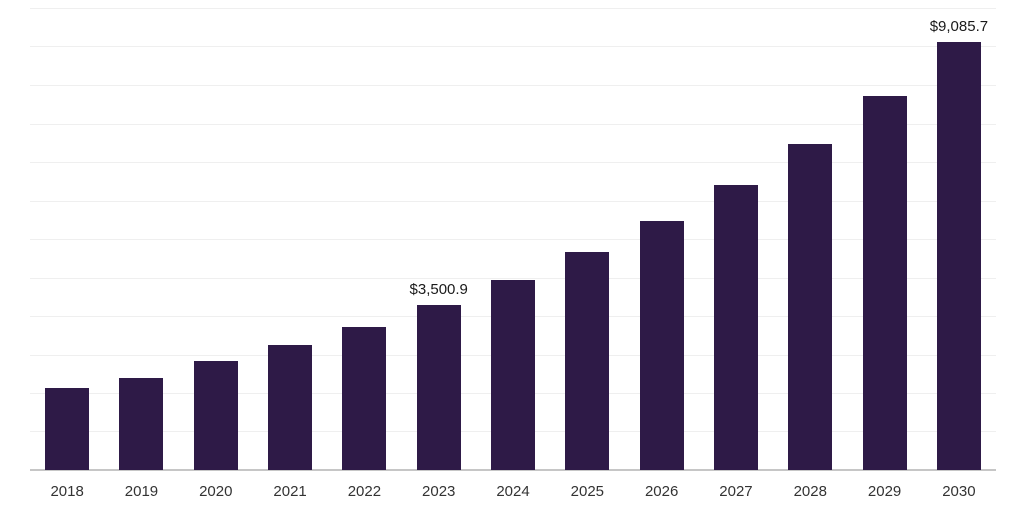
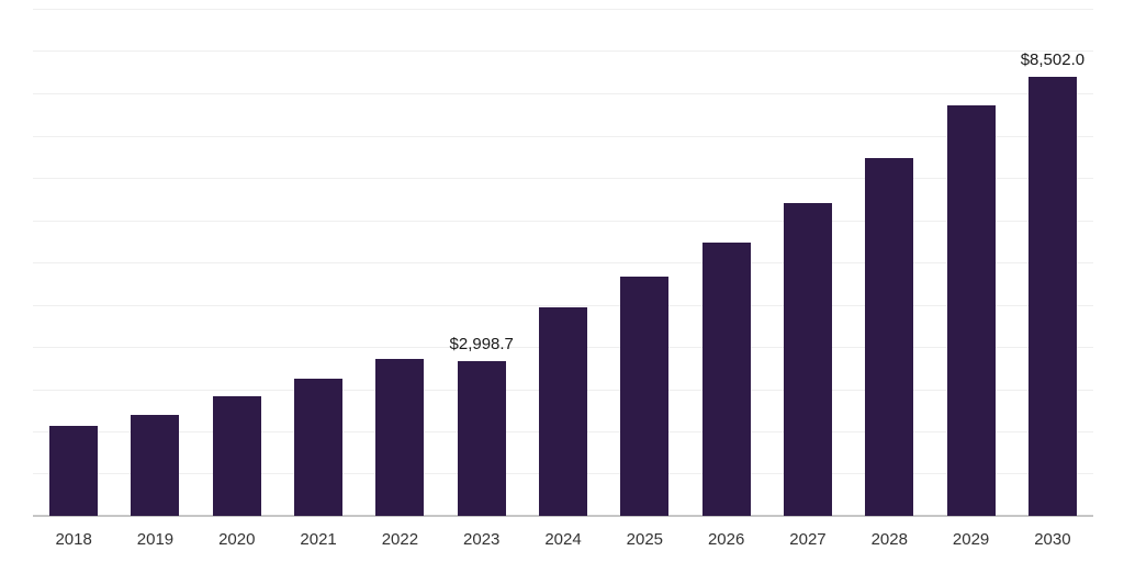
2023: $3,500.9 -> $2,998.7
2030: $9,085.7 -> $8,502.0
